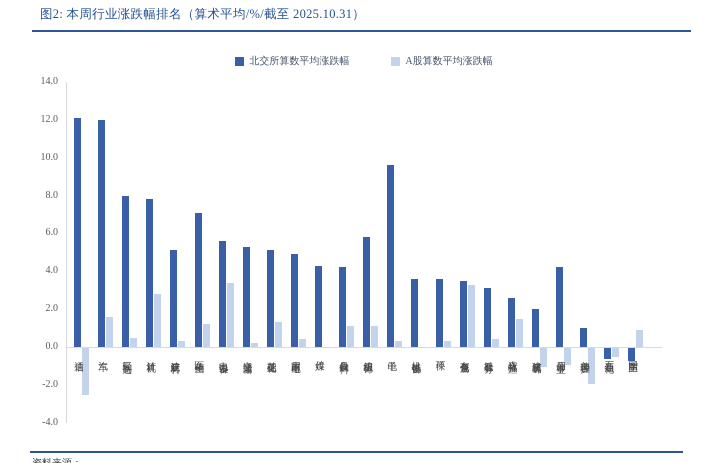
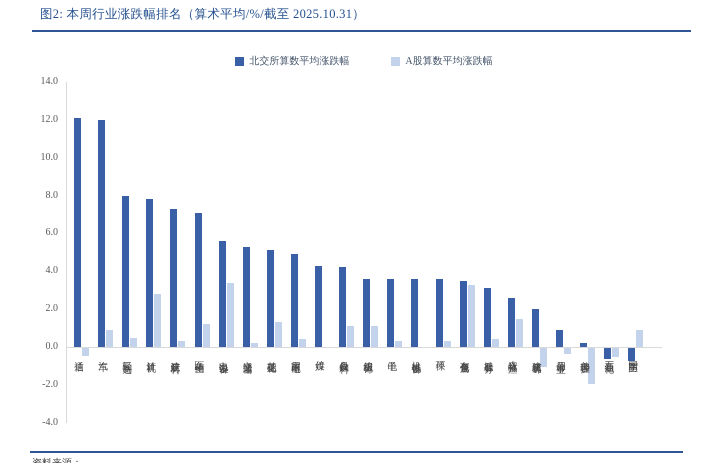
A股算数平均涨跌幅/通信: -2.5 -> -0.4
A股算数平均涨跌幅/汽车: 1.6 -> 0.9
北交所算数平均涨跌幅/建筑材料: 5.1 -> 7.3
北交所算数平均涨跌幅/纺织服饰: 5.8 -> 3.6
北交所算数平均涨跌幅/电子: 9.6 -> 3.6
北交所算数平均涨跌幅/公用事业: 4.2 -> 0.9
A股算数平均涨跌幅/公用事业: -0.9 -> -0.3
北交所算数平均涨跌幅/美容护理: 1.0 -> 0.2
